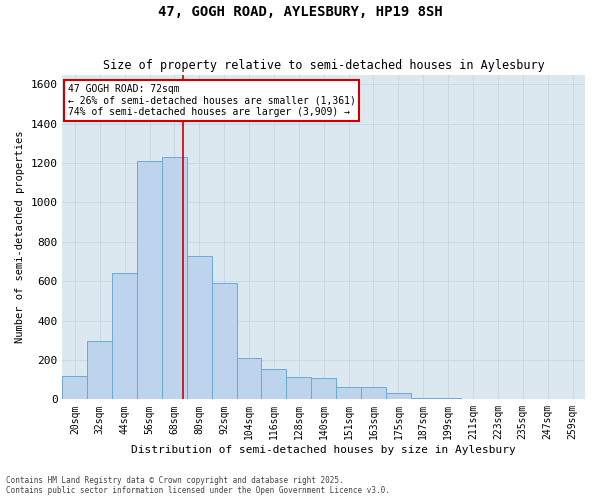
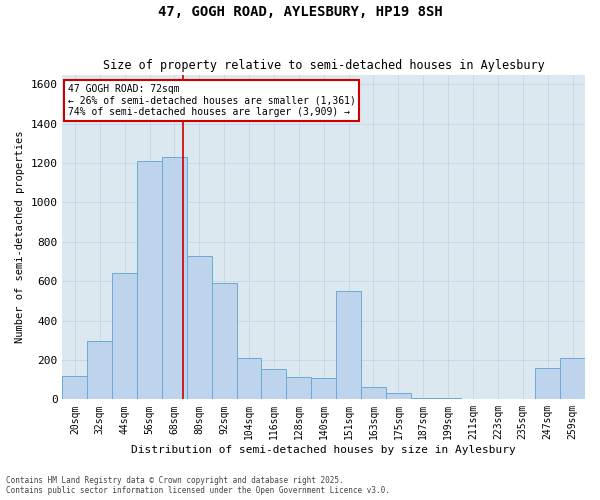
151sqm: 60 -> 550
247sqm: 0 -> 160
259sqm: 0 -> 210
